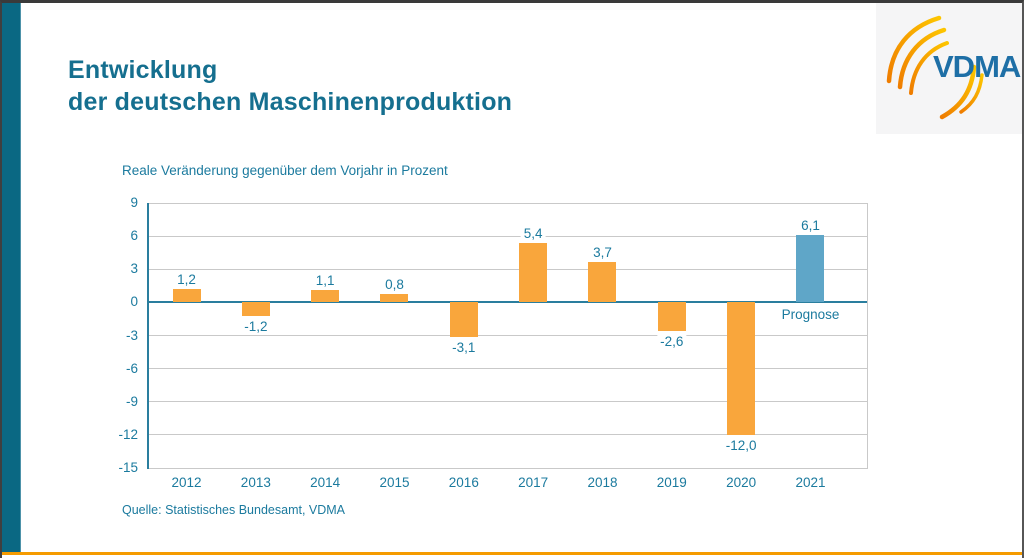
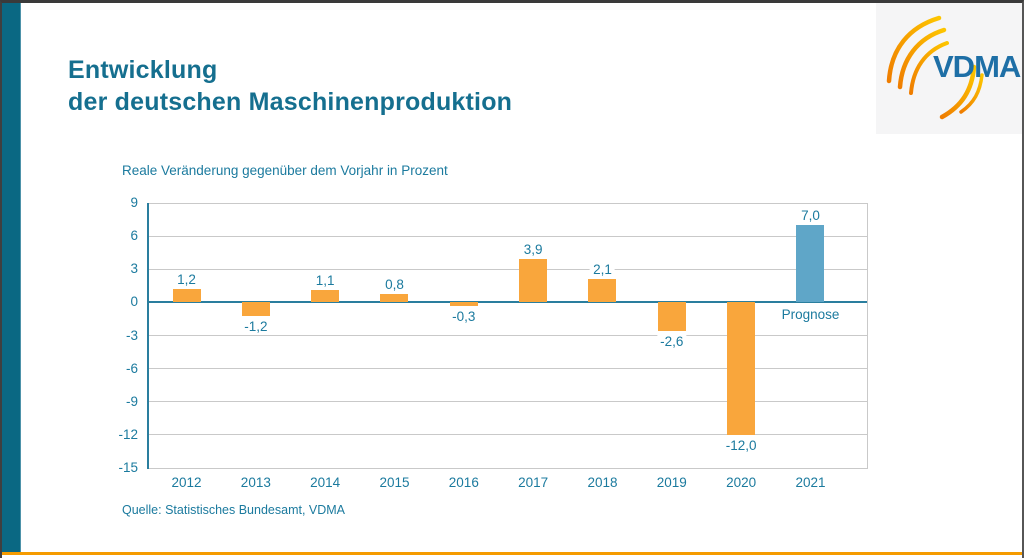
2016: -3,1 -> -0,3
2017: 5,4 -> 3,9
2018: 3,7 -> 2,1
2021: 6,1 -> 7,0
